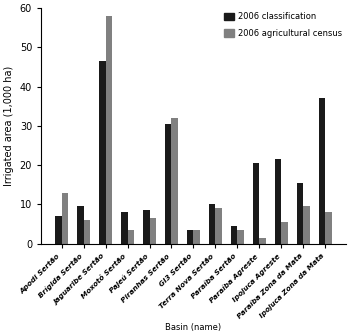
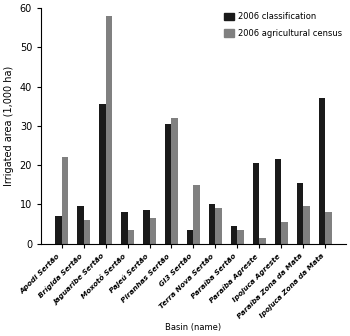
2006 agricultural census/Apodi Sertão: 13.0 -> 22.0
2006 classification/Jaguaribe Sertão: 46.5 -> 35.5
2006 agricultural census/GI3 Sertão: 3.5 -> 15.0
